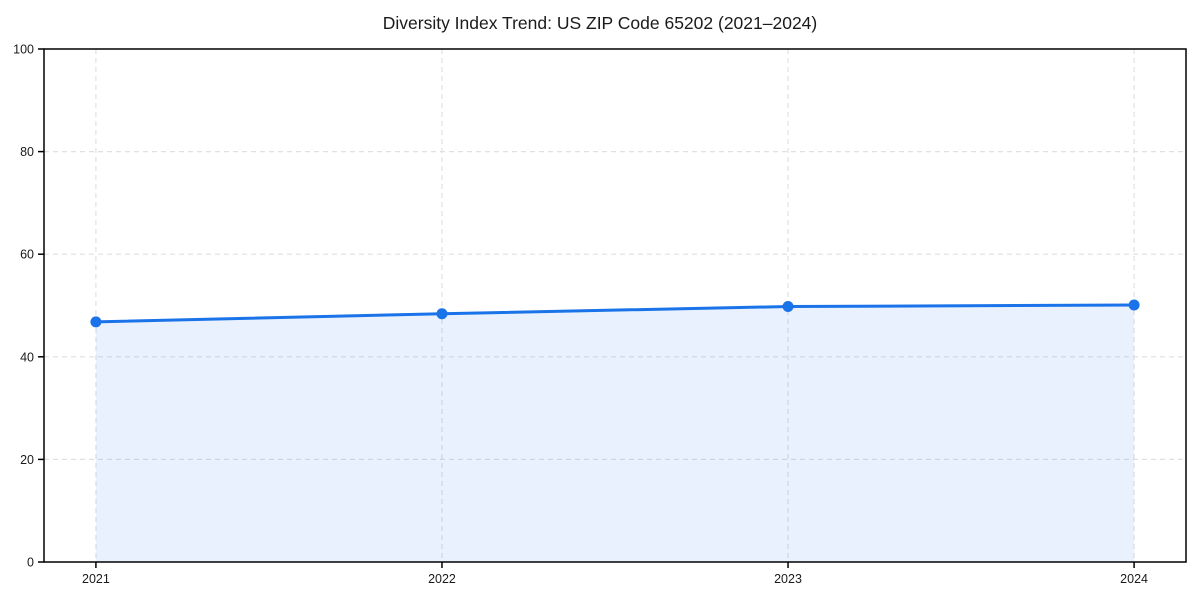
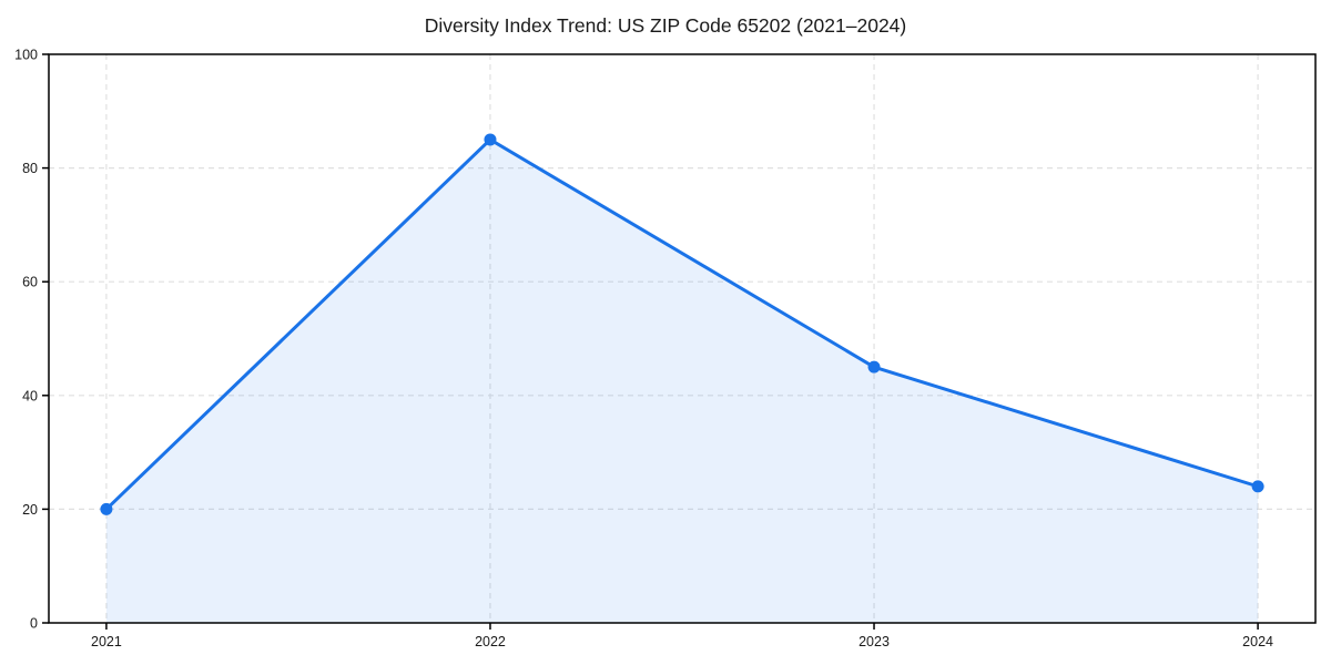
2021: 47 -> 20
2022: 48 -> 85
2023: 50 -> 45
2024: 50 -> 24
